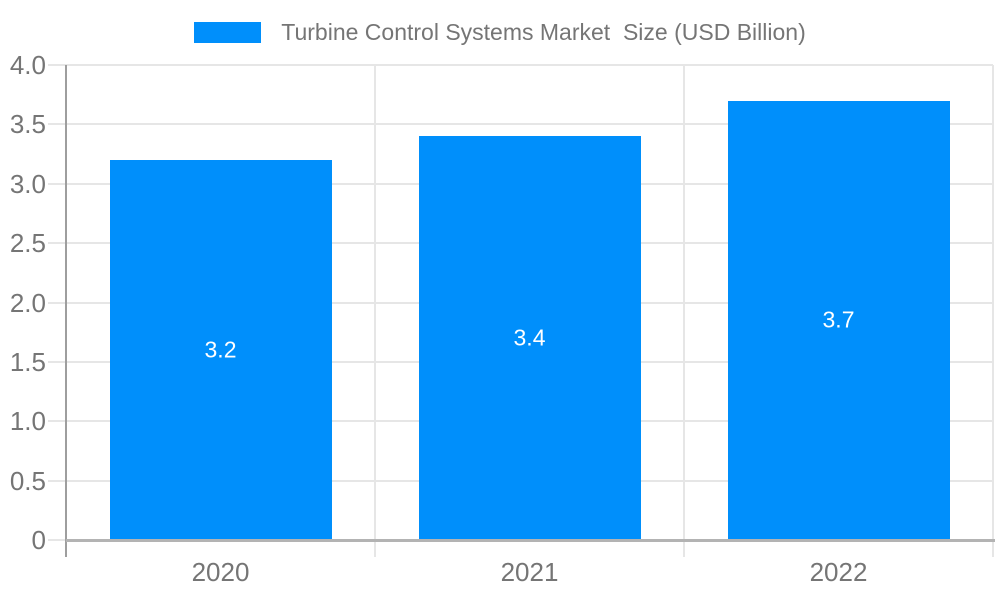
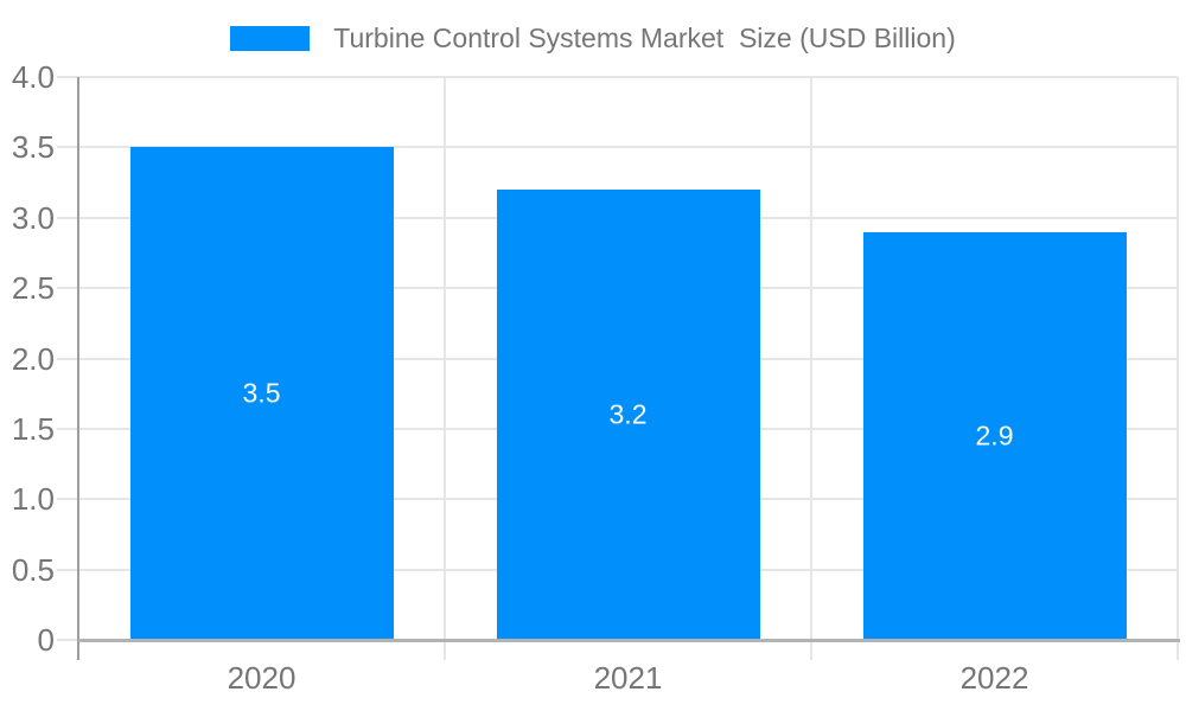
2020: 3.2 -> 3.5
2021: 3.4 -> 3.2
2022: 3.7 -> 2.9
